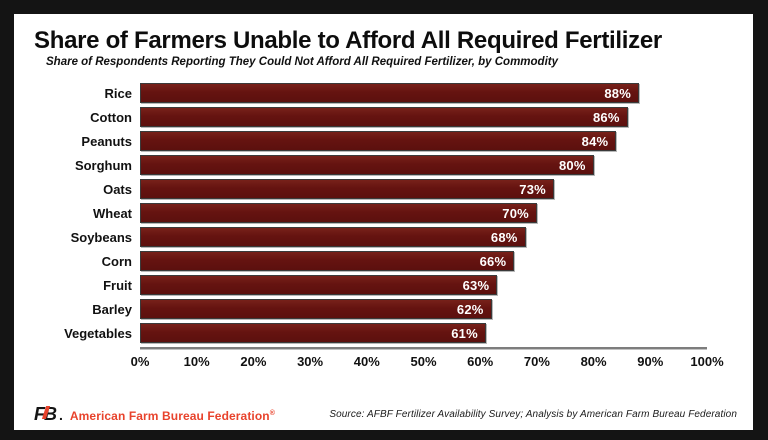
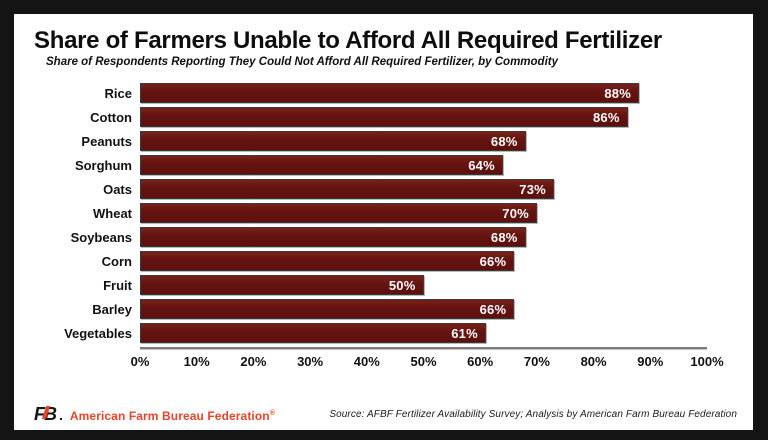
Peanuts: 84% -> 68%
Sorghum: 80% -> 64%
Fruit: 63% -> 50%
Barley: 62% -> 66%
